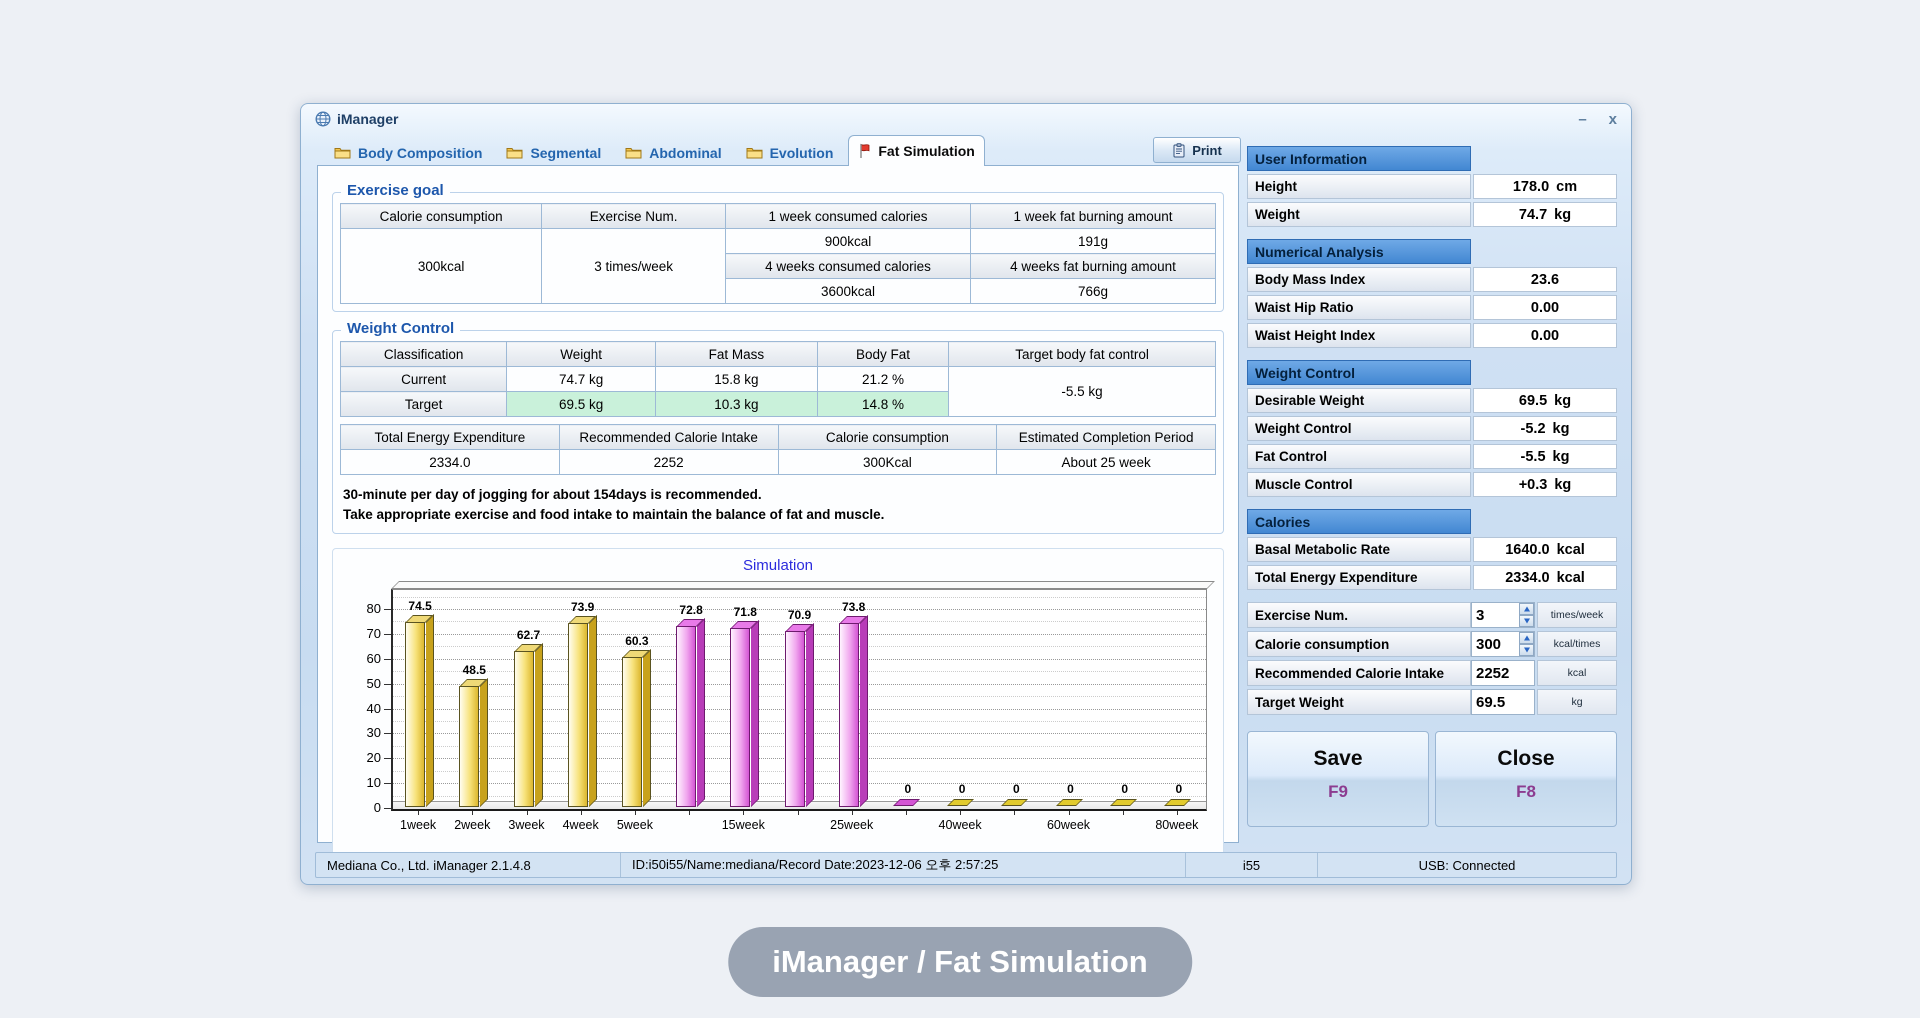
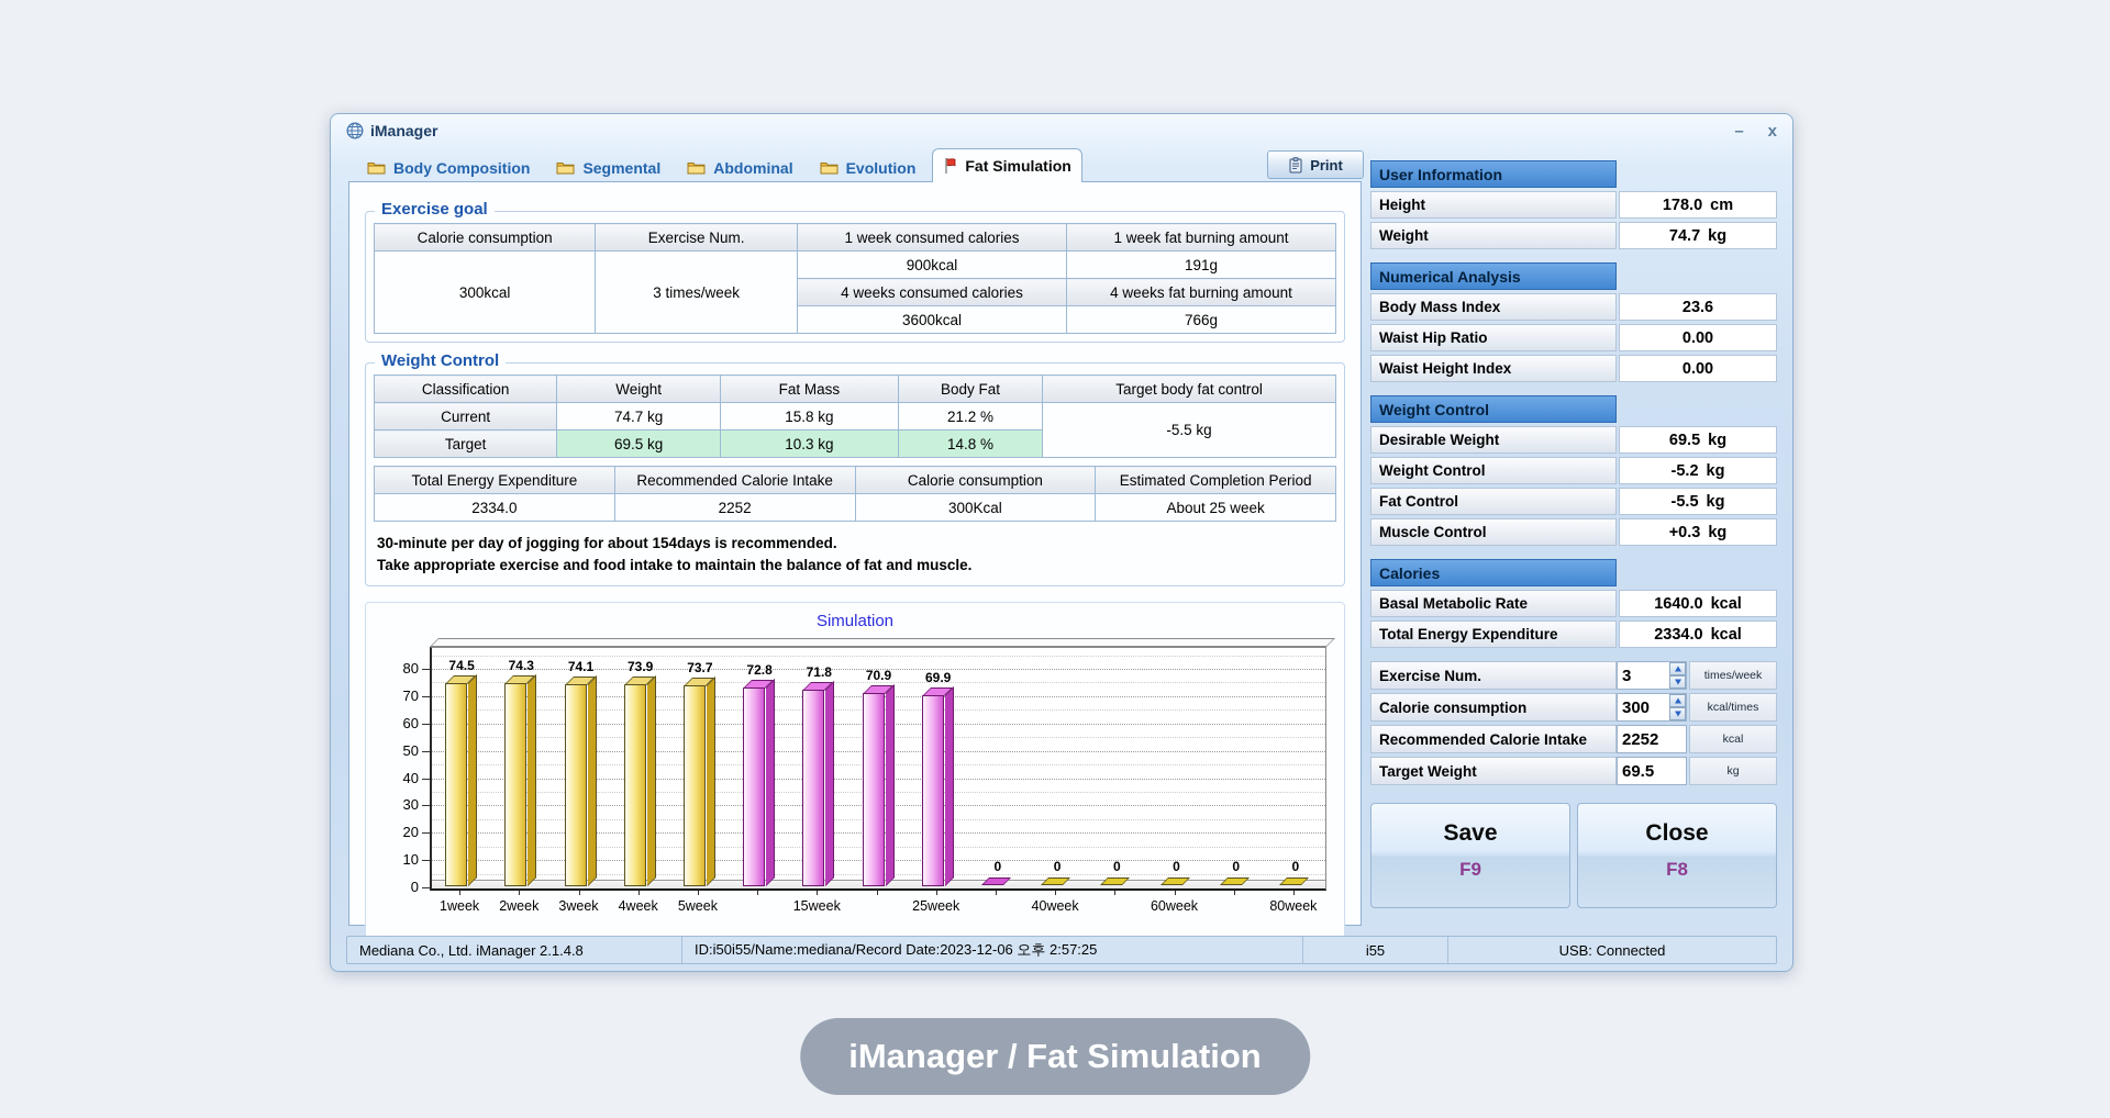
2week: 48.5 -> 74.3
3week: 62.7 -> 74.1
5week: 60.3 -> 73.7
25week: 73.8 -> 69.9
